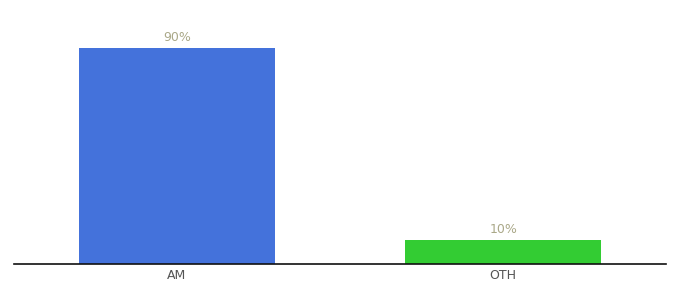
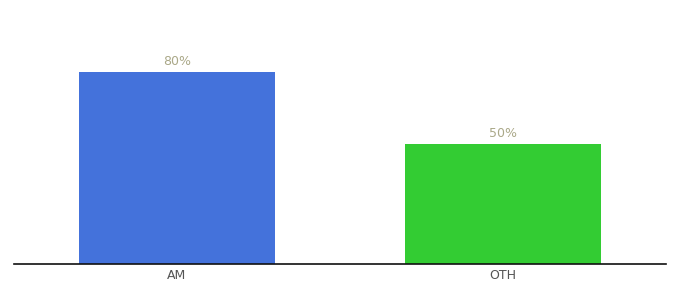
AM: 90% -> 80%
OTH: 10% -> 50%
